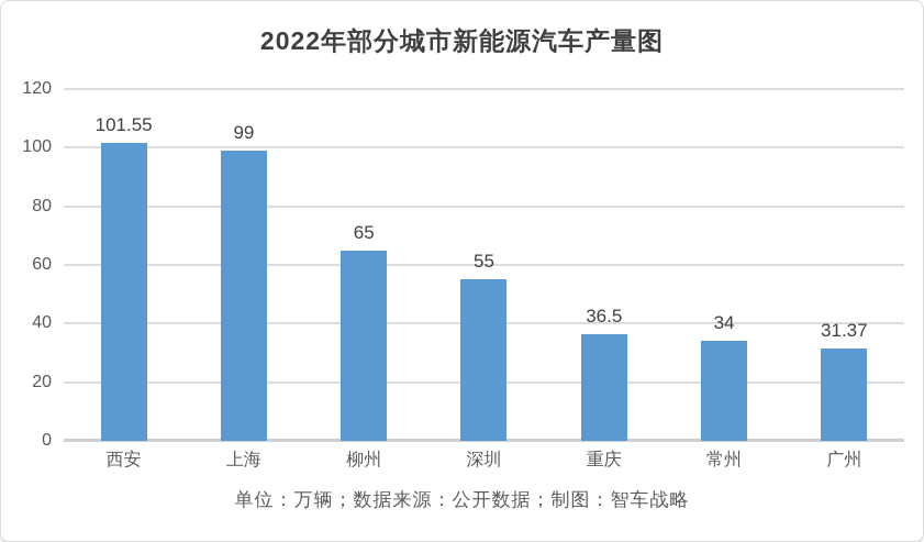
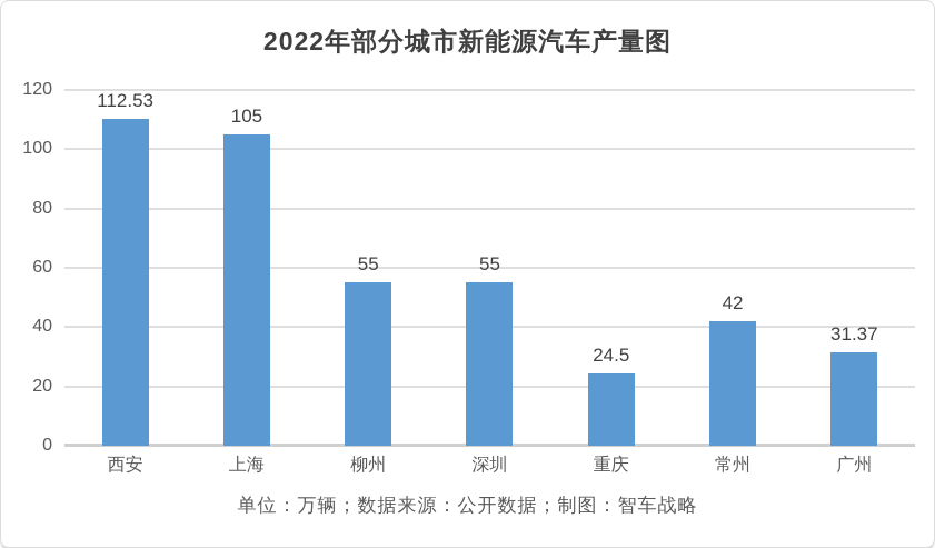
西安: 101.55 -> 112.53
上海: 99 -> 105
柳州: 65 -> 55
重庆: 36.5 -> 24.5
常州: 34 -> 42
